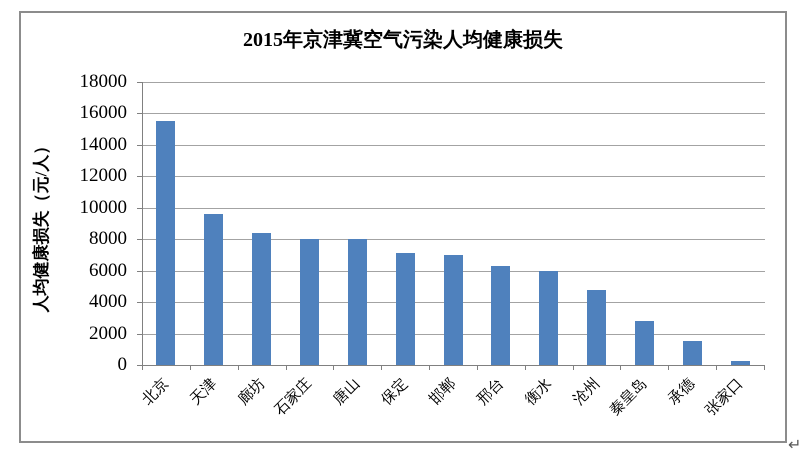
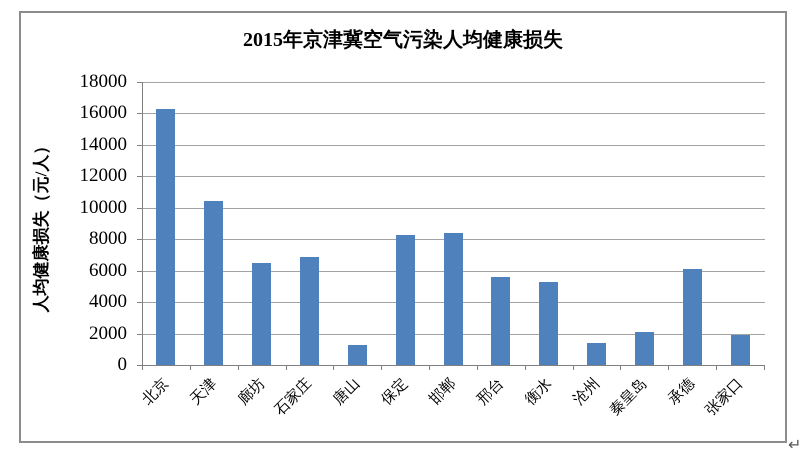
北京: 15500 -> 16300
天津: 9600 -> 10400
廊坊: 8400 -> 6500
石家庄: 8000 -> 6900
唐山: 8000 -> 1300
保定: 7100 -> 8300
邯郸: 7000 -> 8400
邢台: 6300 -> 5600
衡水: 6000 -> 5300
沧州: 4800 -> 1400
秦皇岛: 2800 -> 2100
承德: 1500 -> 6100
张家口: 200 -> 1900
